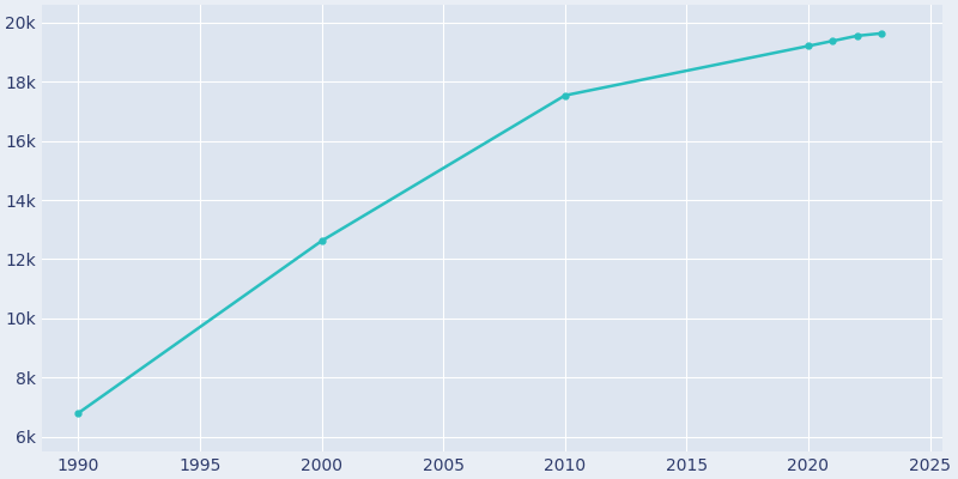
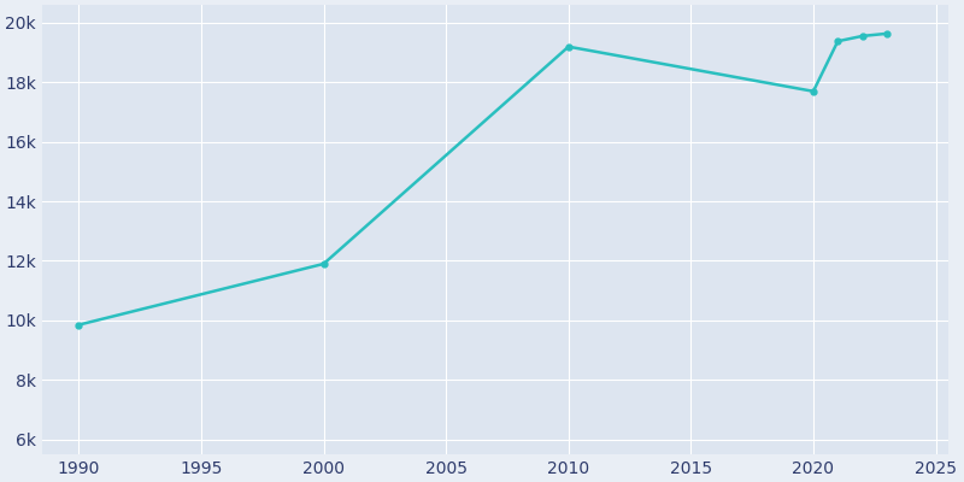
1990: 6.80k -> 9.85k
2000: 12.62k -> 11.90k
2010: 17.54k -> 19.20k
2020: 19.21k -> 17.70k
